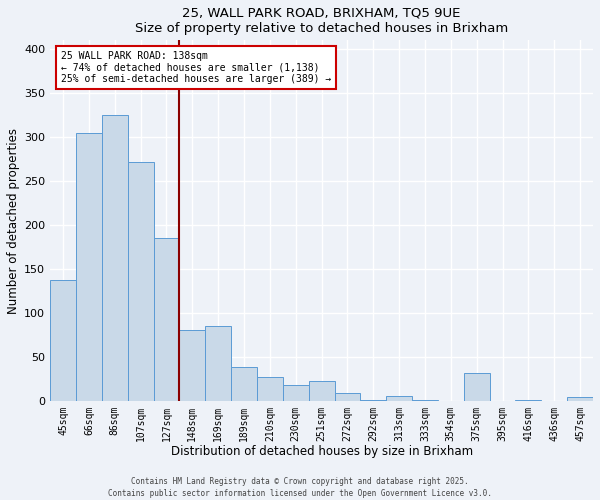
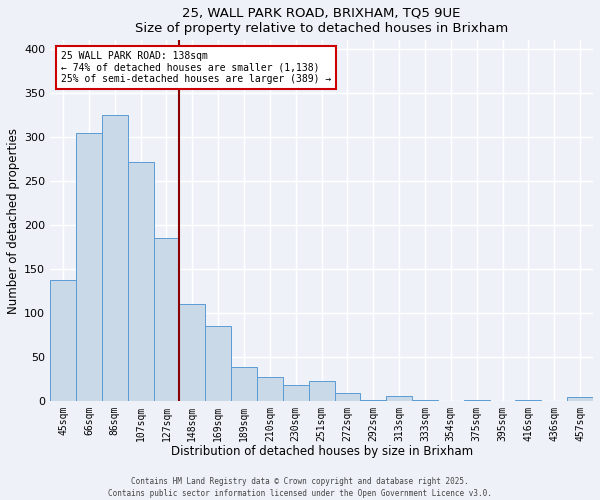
148sqm: 80 -> 110
375sqm: 32 -> 1
